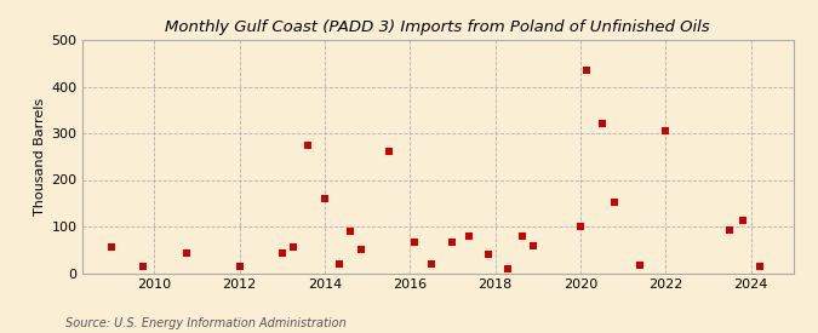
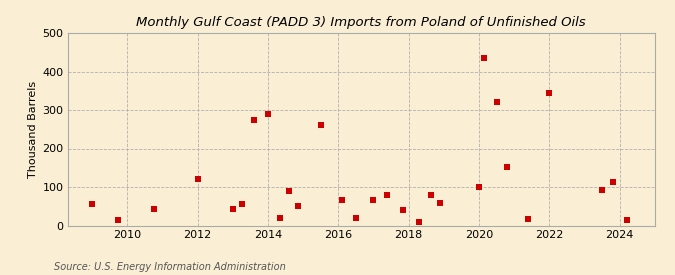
2012: 14 -> 120
2014: 160 -> 290
2022: 305 -> 345
